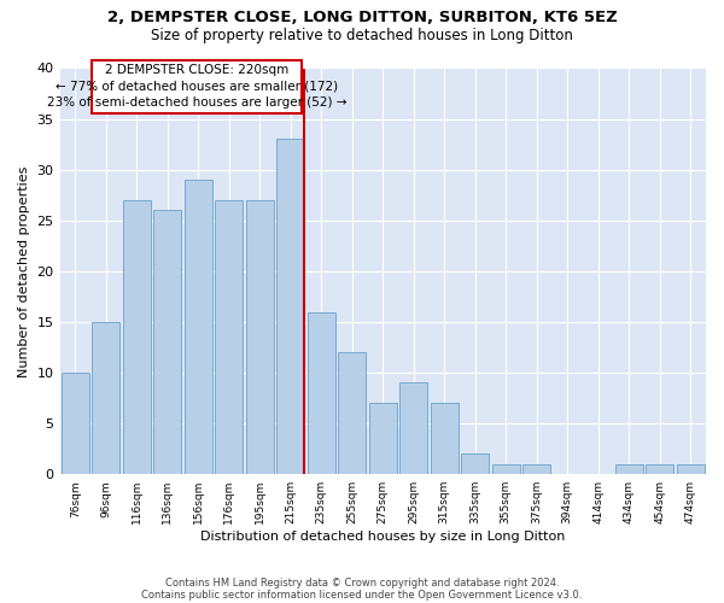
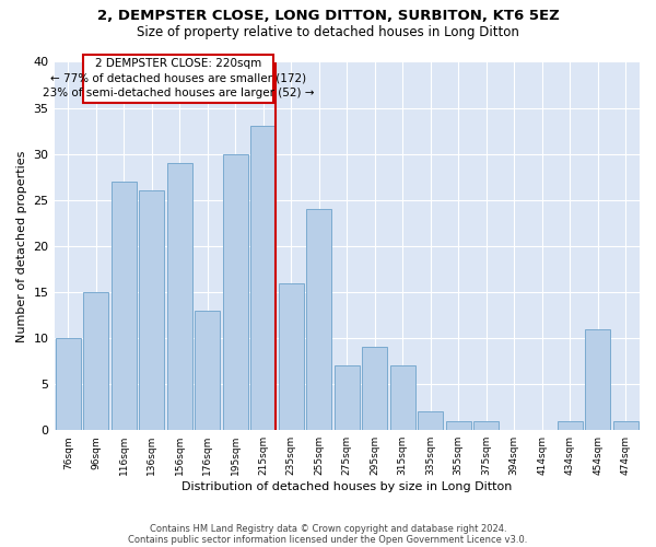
176sqm: 27 -> 13
195sqm: 27 -> 30
255sqm: 12 -> 24
454sqm: 1 -> 11
